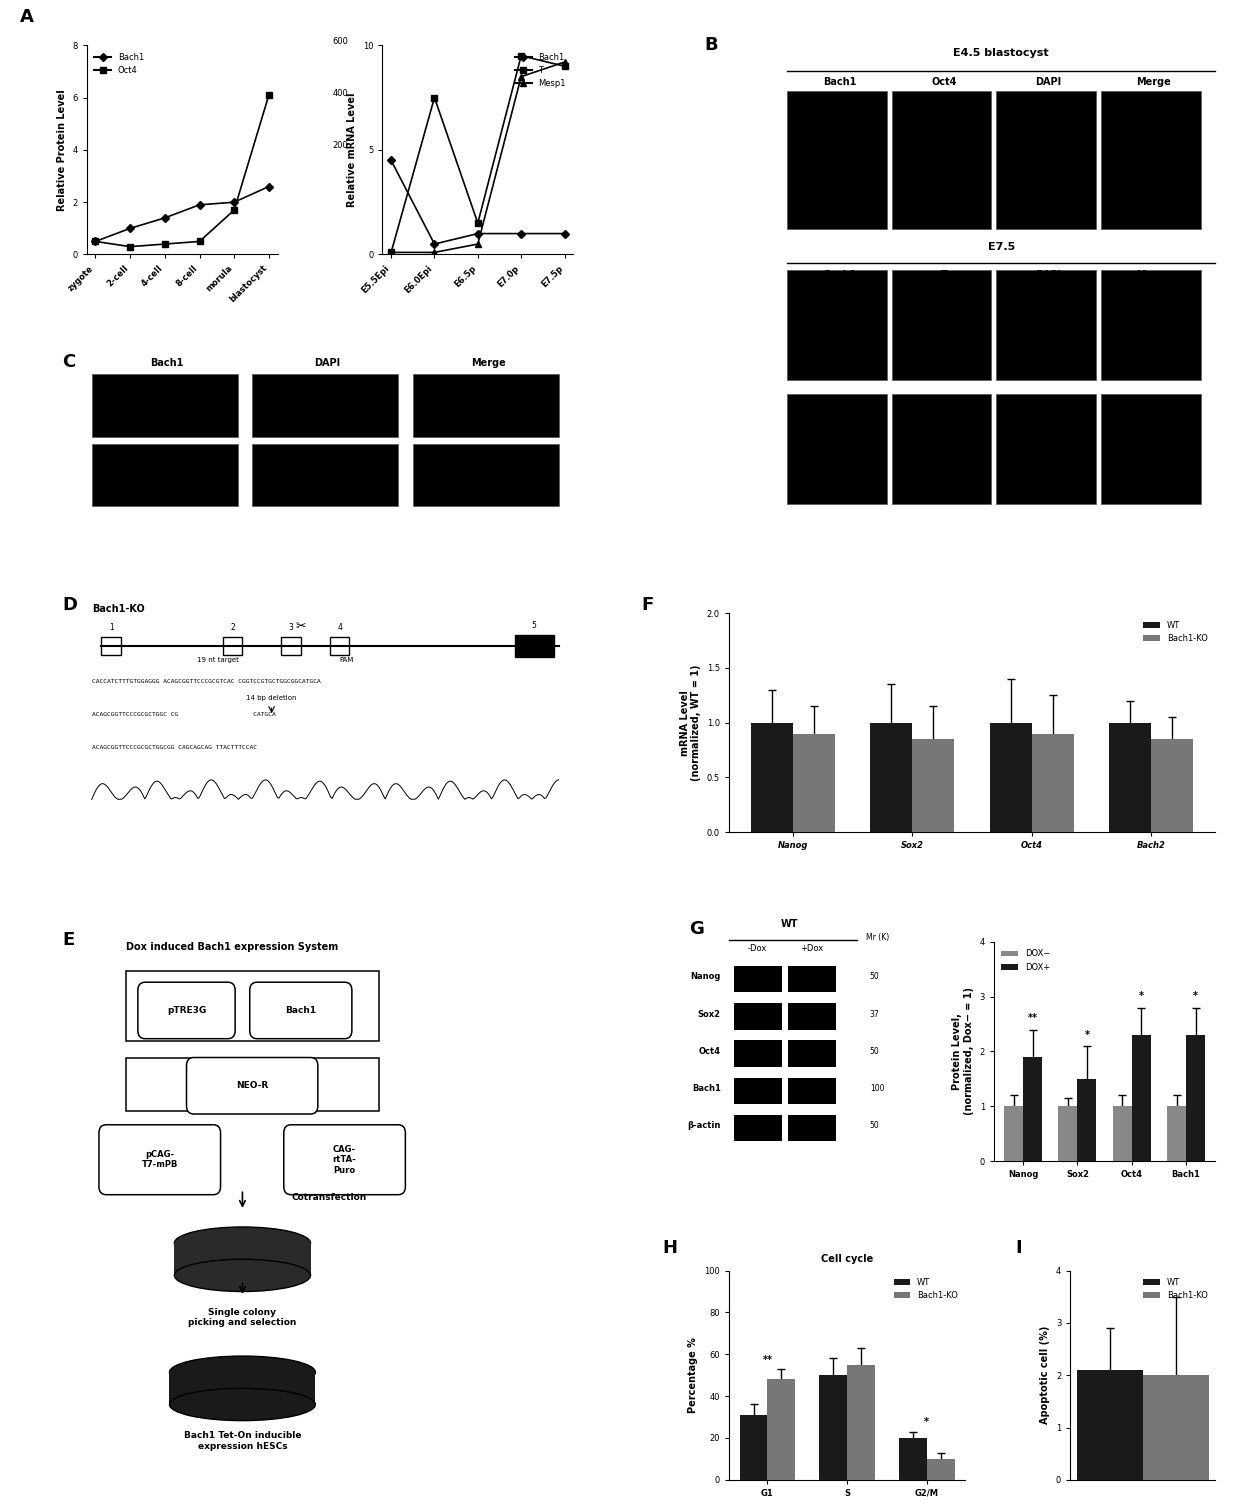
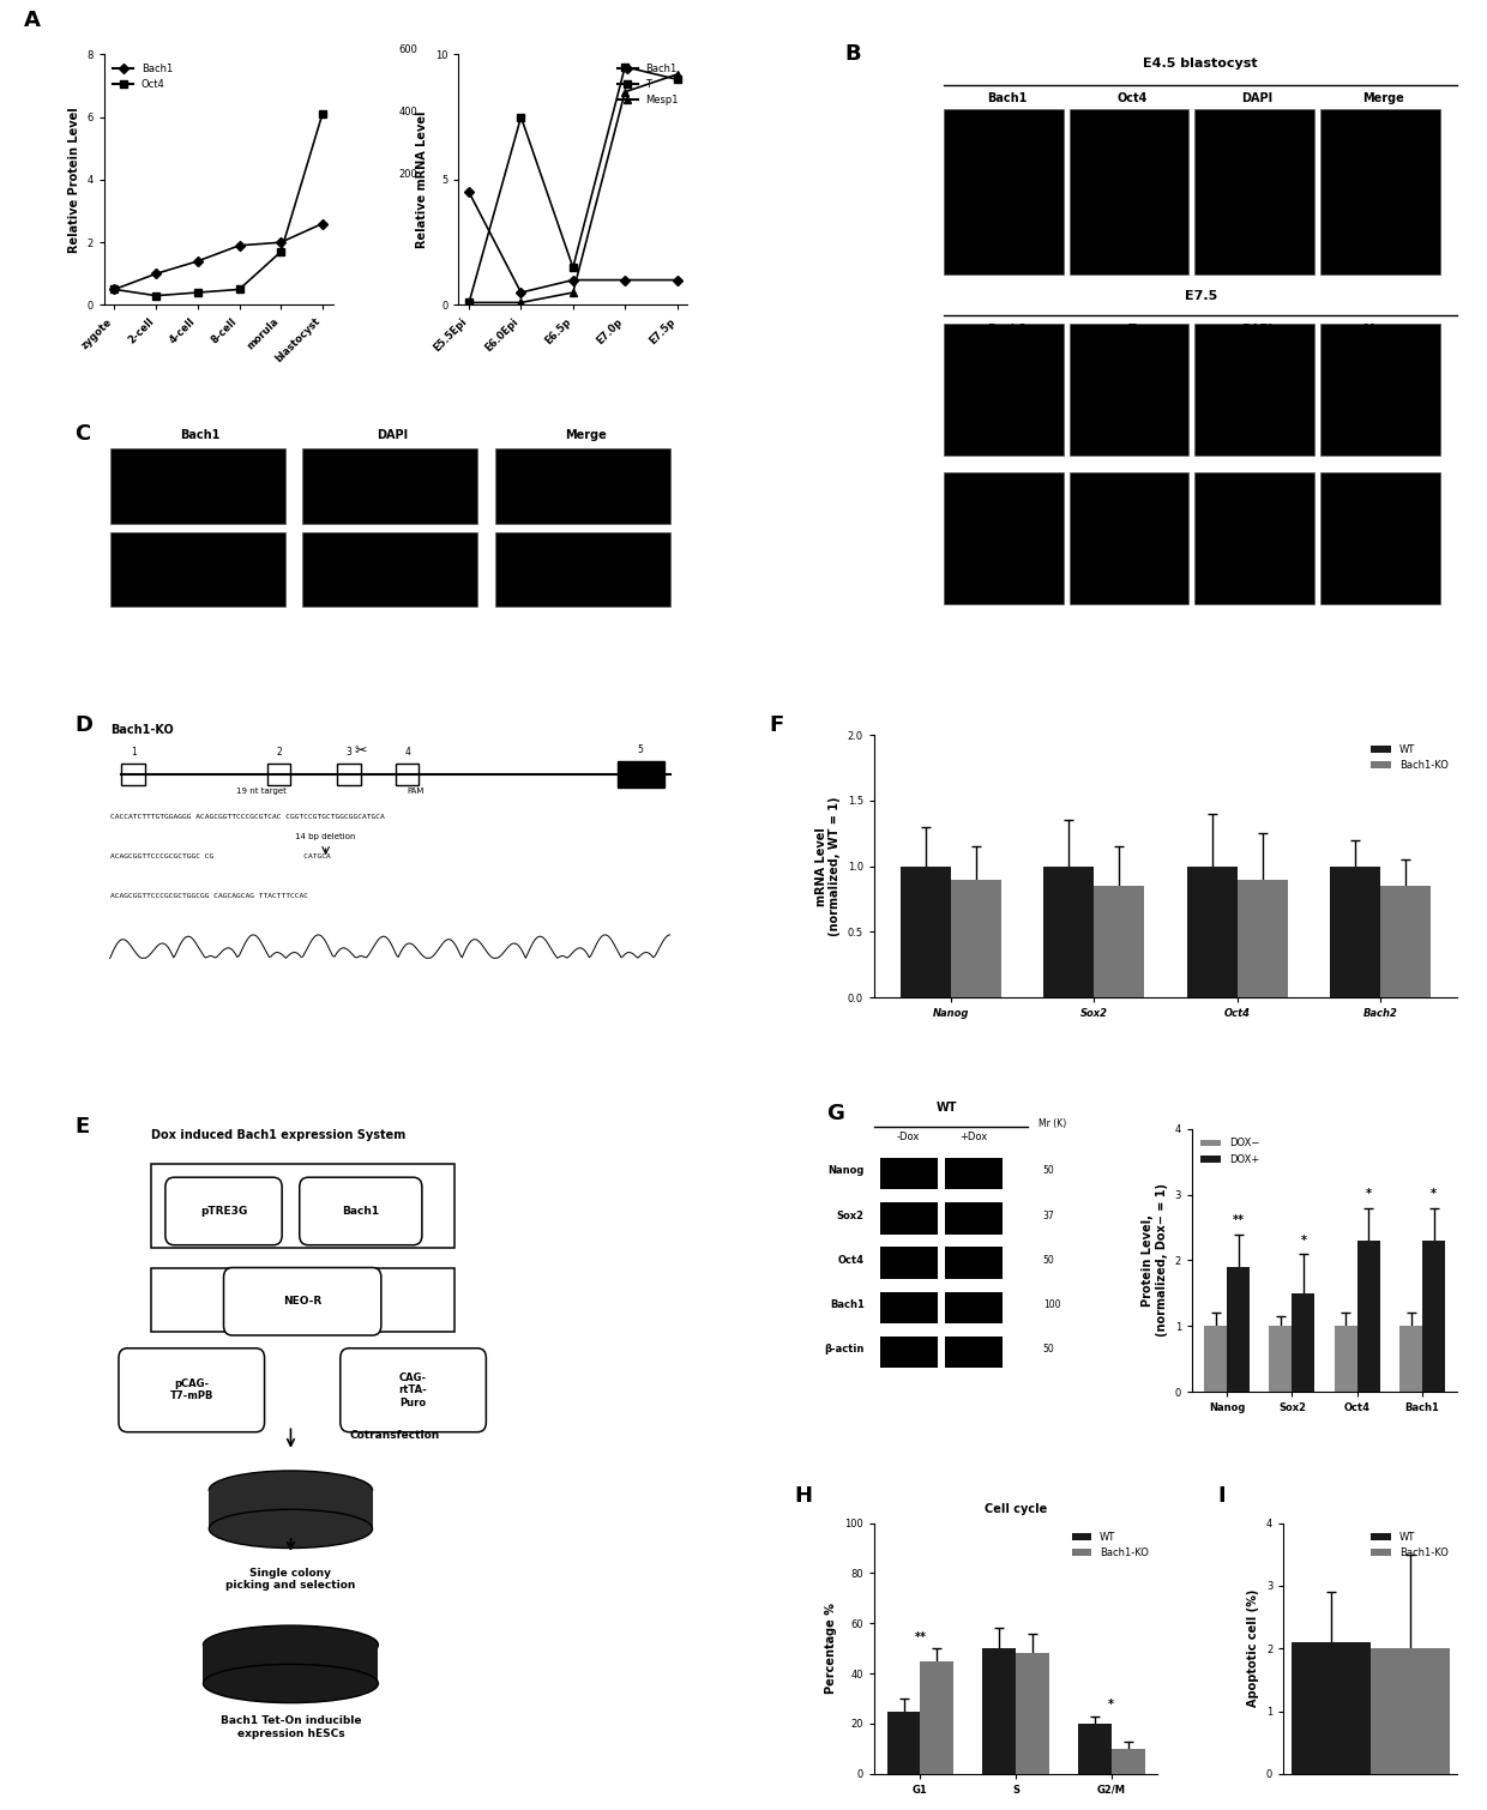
Cell cycle/WT/G1: 31 -> 25
Cell cycle/Bach1-KO/G1: 48 -> 45
Cell cycle/Bach1-KO/S: 55 -> 48
